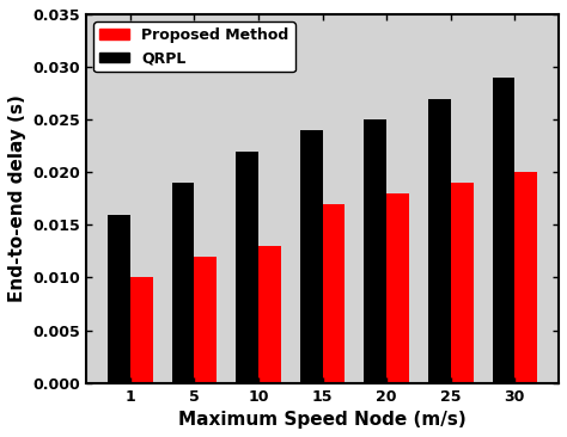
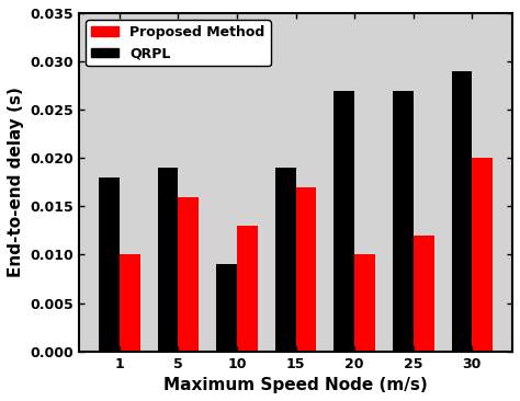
QRPL/1: 0.016 -> 0.018
Proposed Method/5: 0.012 -> 0.016
QRPL/10: 0.022 -> 0.009
QRPL/15: 0.024 -> 0.019
QRPL/20: 0.025 -> 0.027
Proposed Method/20: 0.018 -> 0.010
Proposed Method/25: 0.019 -> 0.012
